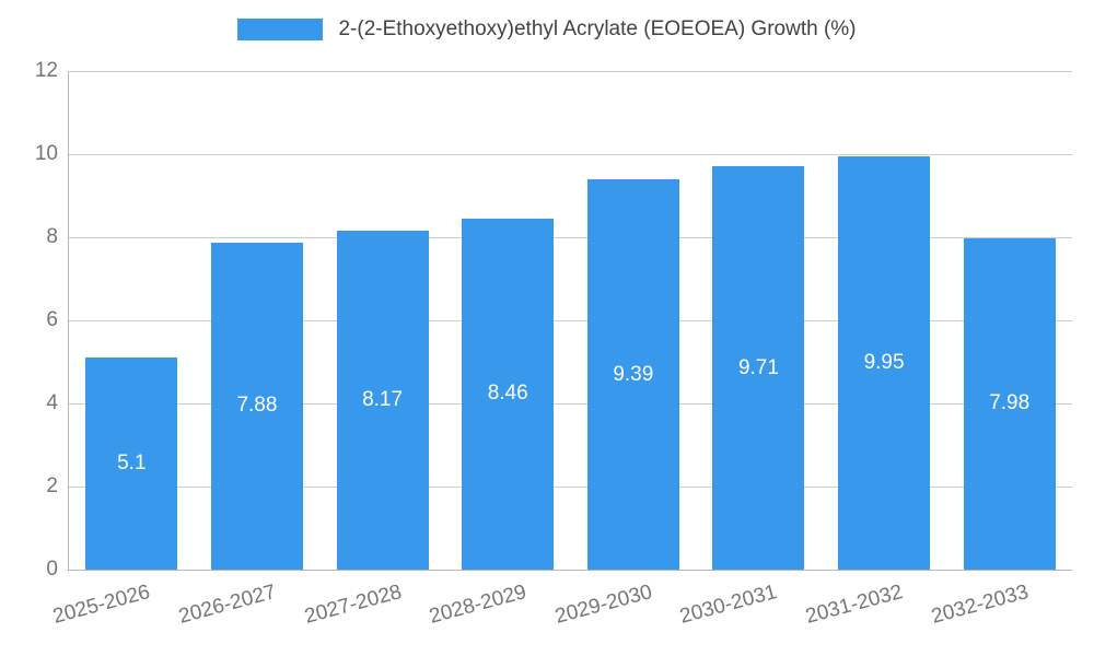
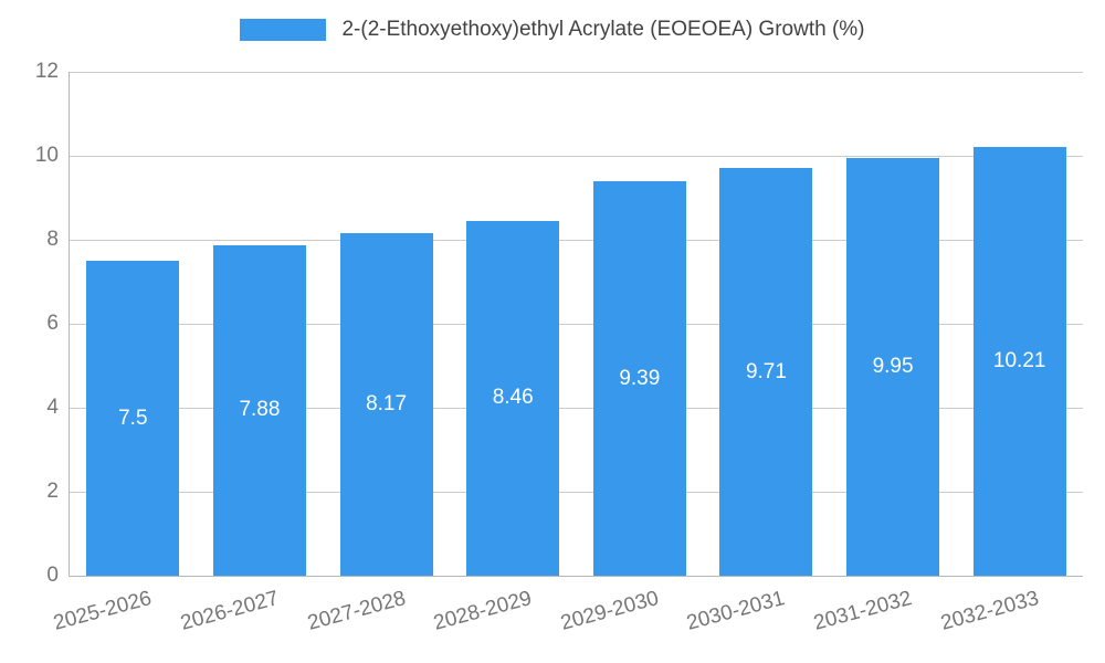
2025-2026: 5.1 -> 7.5
2032-2033: 7.98 -> 10.21
